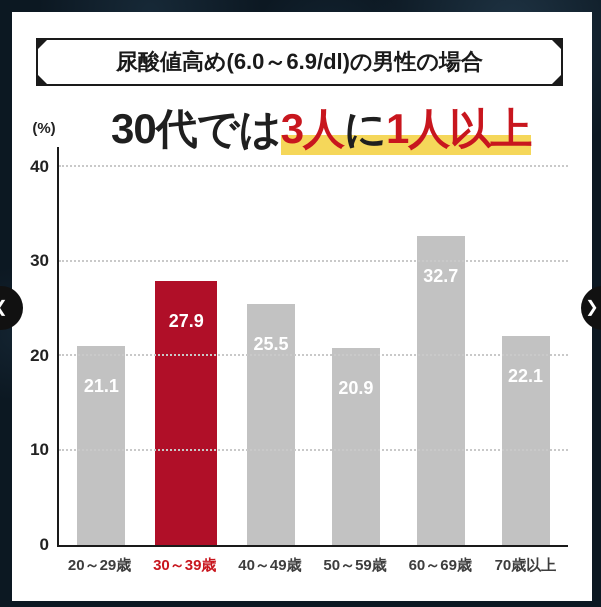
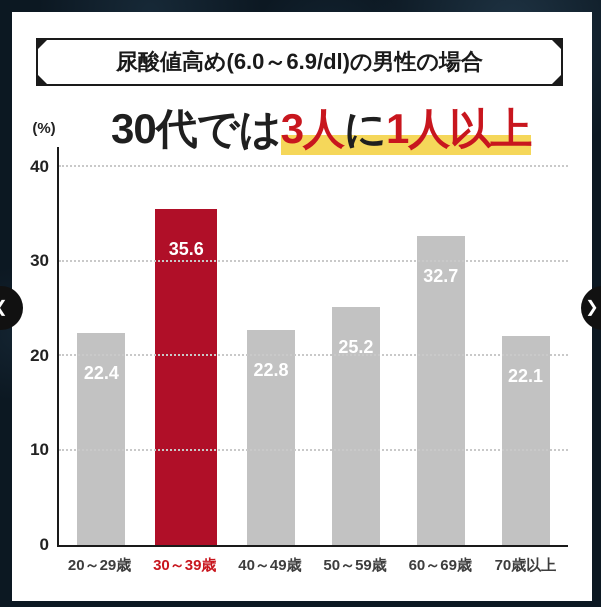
20～29歳: 21.1 -> 22.4
30～39歳: 27.9 -> 35.6
40～49歳: 25.5 -> 22.8
50～59歳: 20.9 -> 25.2
